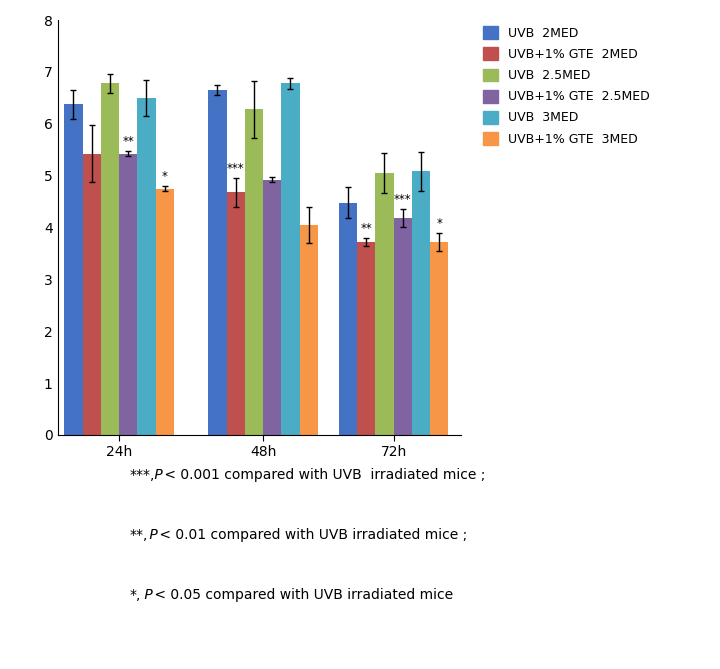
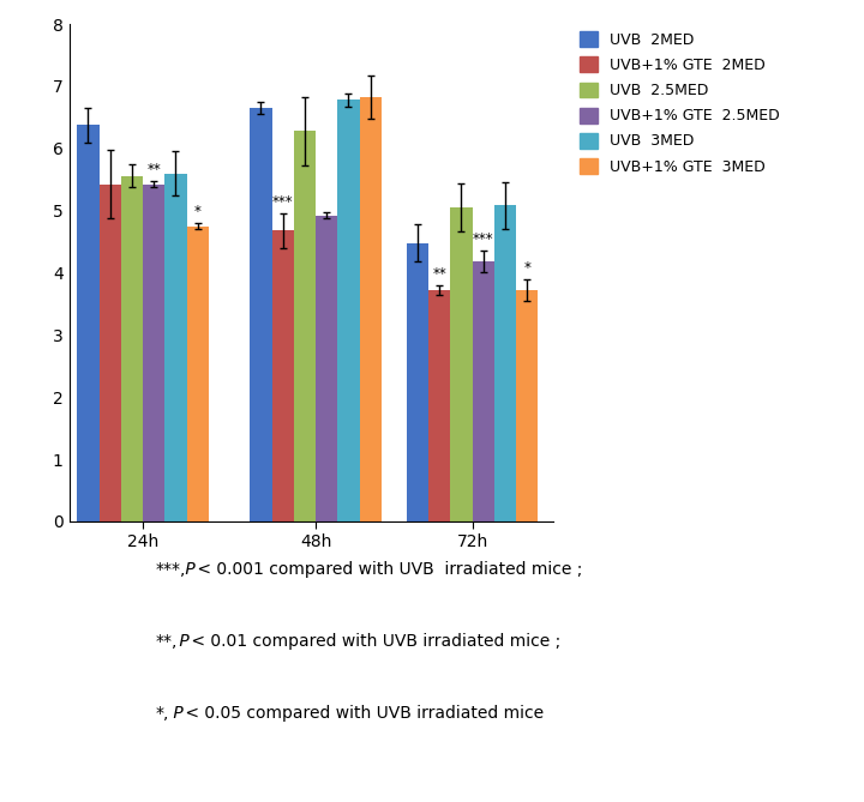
UVB 2.5MED/24h: 6.78 -> 5.56
UVB 3MED/24h: 6.50 -> 5.60
UVB+1% GTE 3MED/48h: 4.05 -> 6.82
